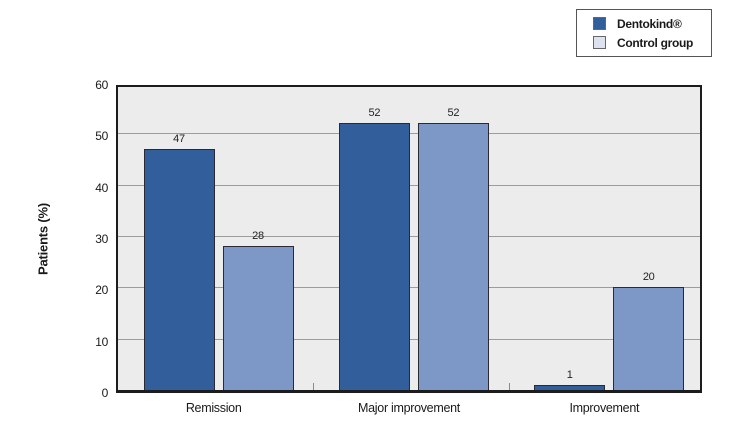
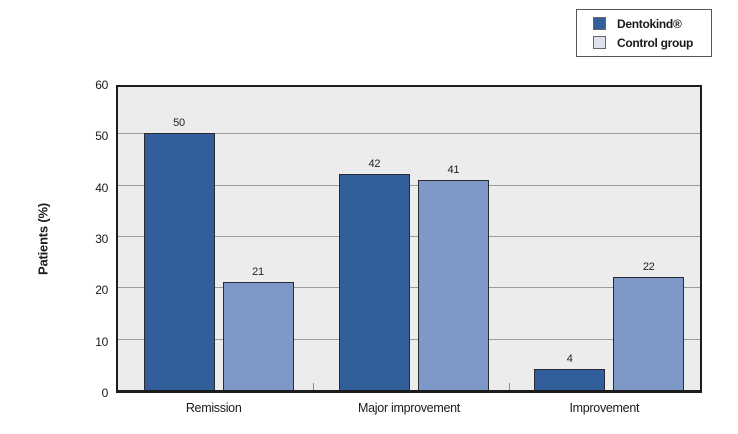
Dentokind®/Remission: 47 -> 50
Control group/Remission: 28 -> 21
Dentokind®/Major improvement: 52 -> 42
Control group/Major improvement: 52 -> 41
Dentokind®/Improvement: 1 -> 4
Control group/Improvement: 20 -> 22
